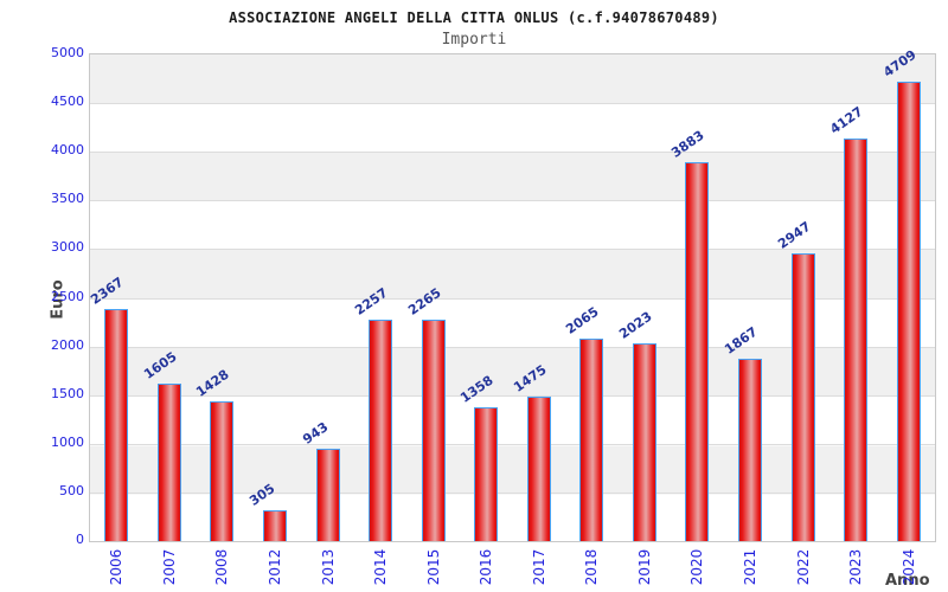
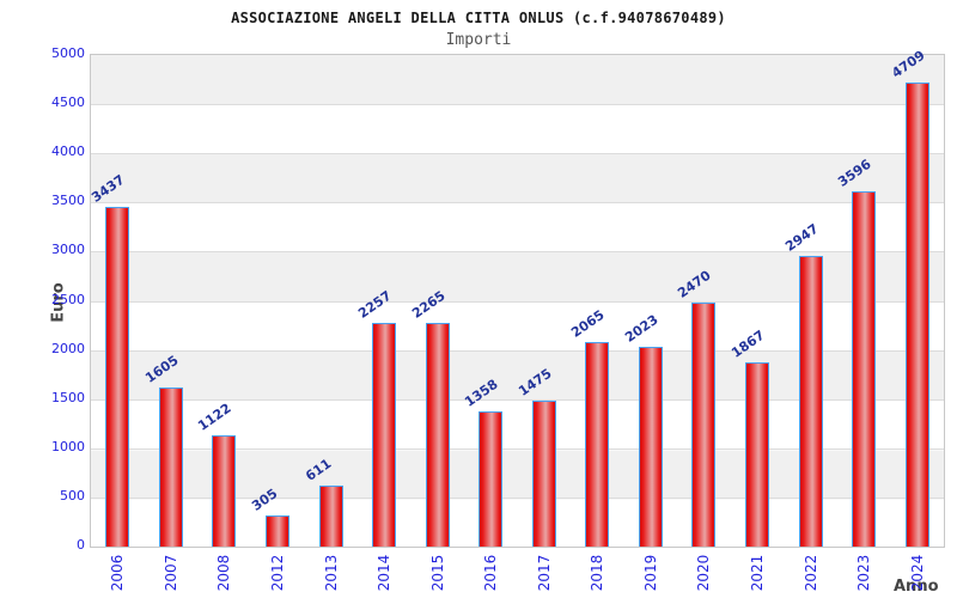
2006: 2367 -> 3437
2008: 1428 -> 1122
2013: 943 -> 611
2020: 3883 -> 2470
2023: 4127 -> 3596
